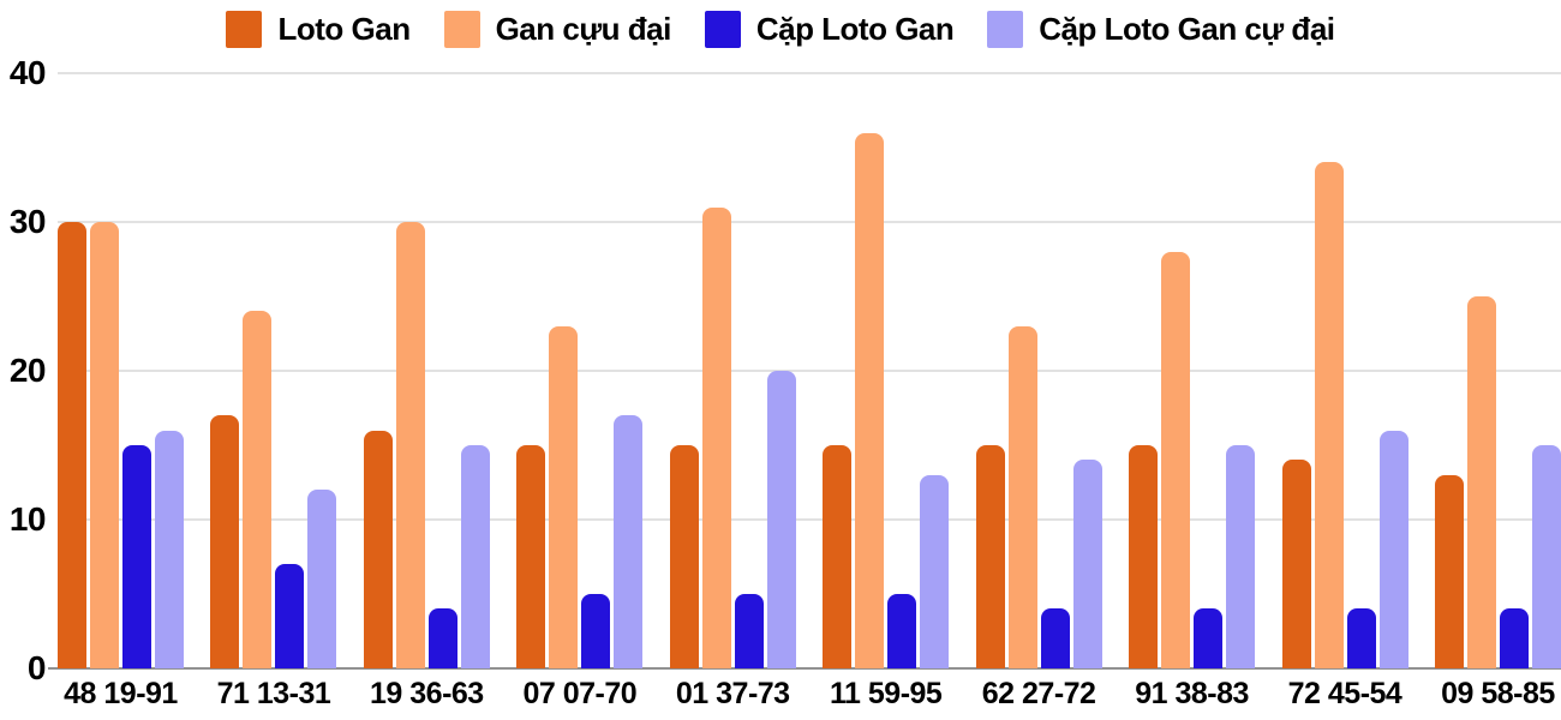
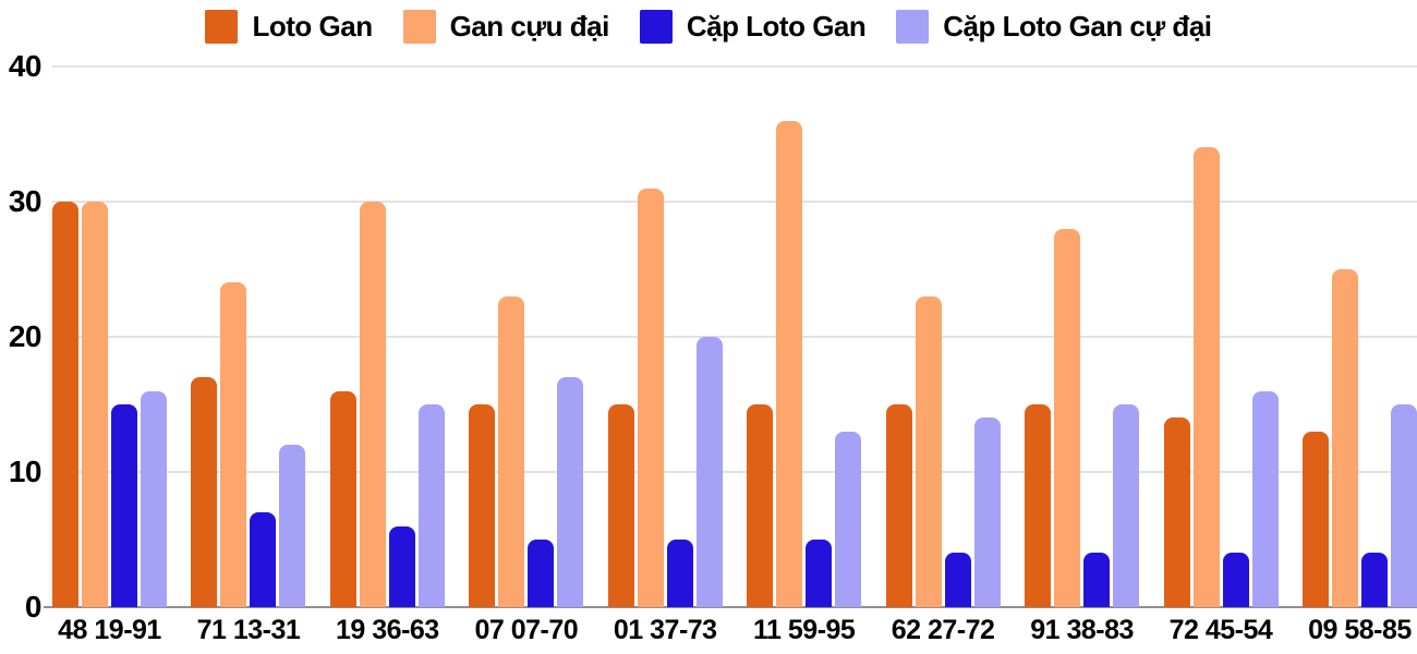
Cặp Loto Gan/19 36-63: 4 -> 6
